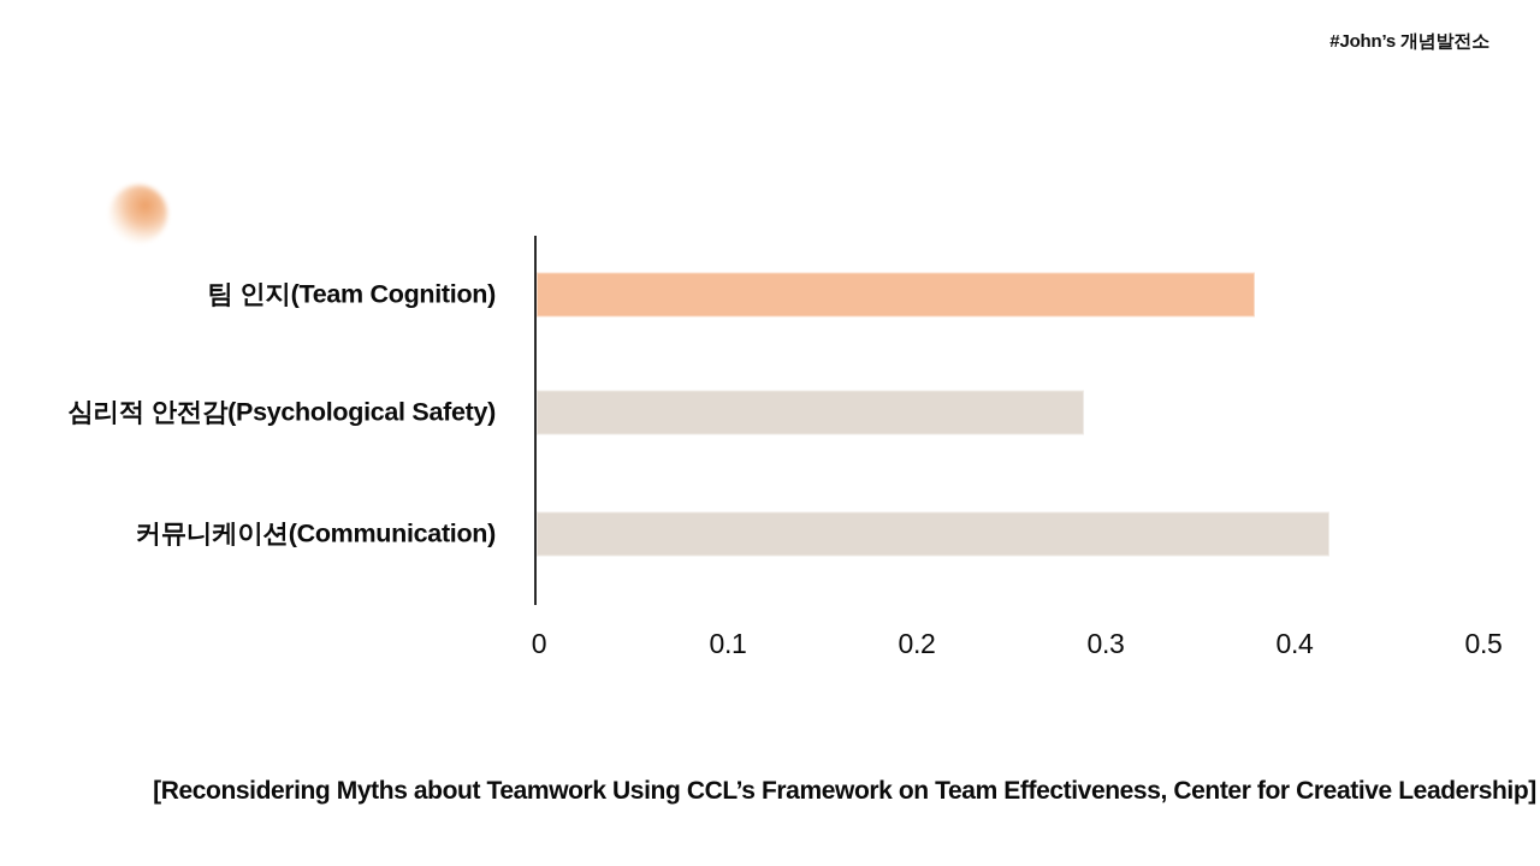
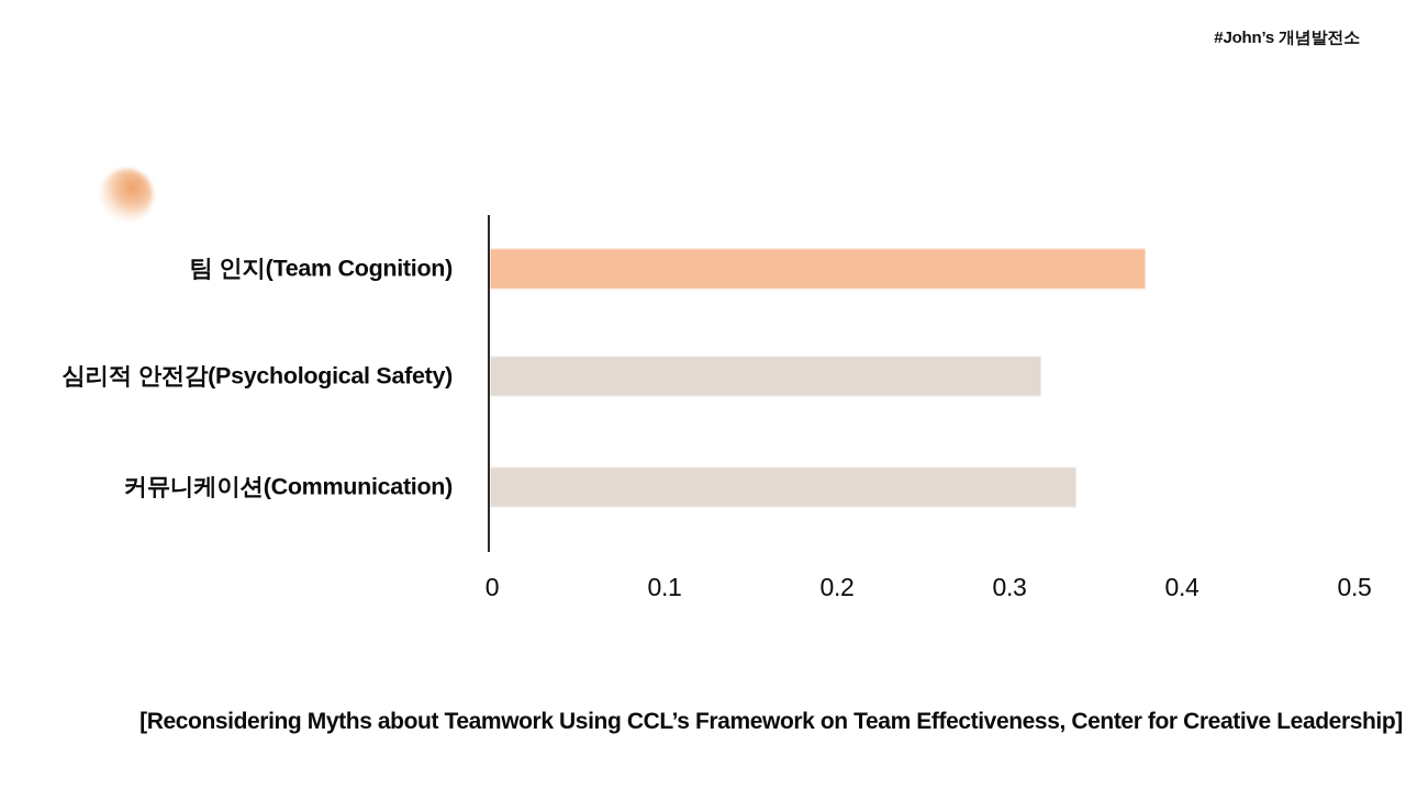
심리적 안전감(Psychological Safety): 0.29 -> 0.32
커뮤니케이션(Communication): 0.42 -> 0.34
